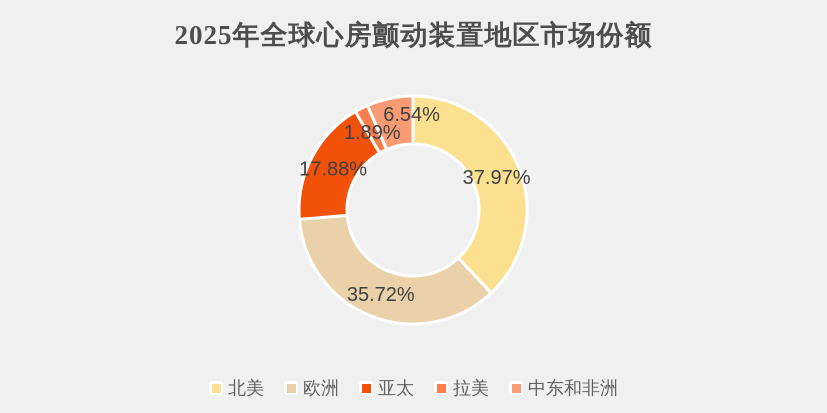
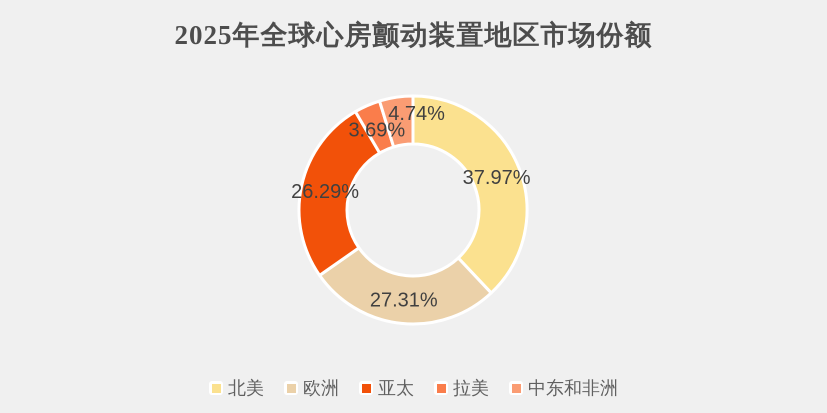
欧洲: 35.72% -> 27.31%
亚太: 17.88% -> 26.29%
拉美: 1.89% -> 3.69%
中东和非洲: 6.54% -> 4.74%
